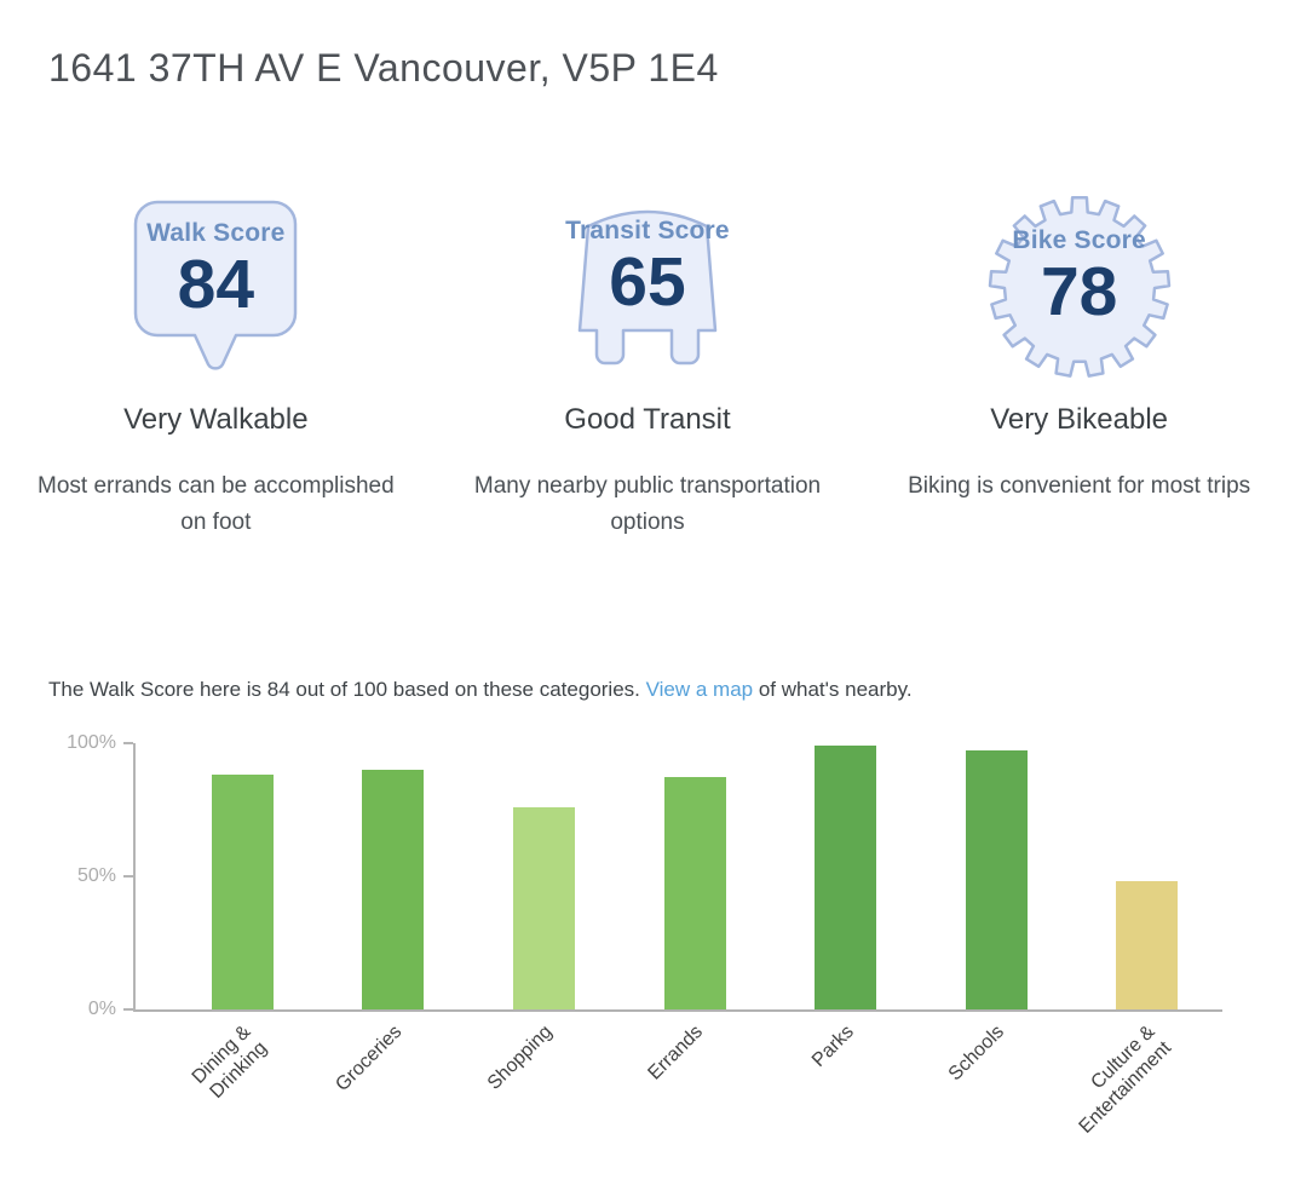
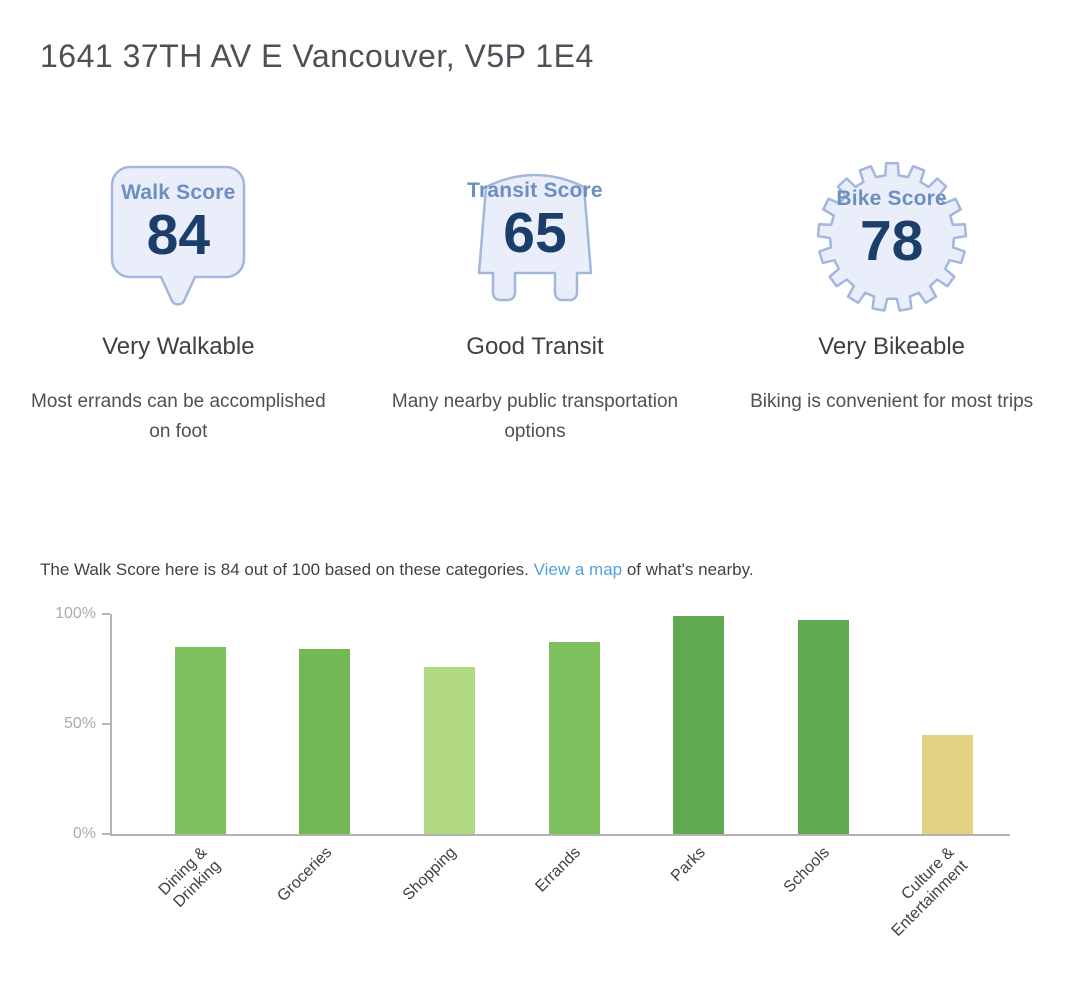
Dining & Drinking: 88% -> 85%
Groceries: 90% -> 84%
Culture & Entertainment: 48% -> 45%
